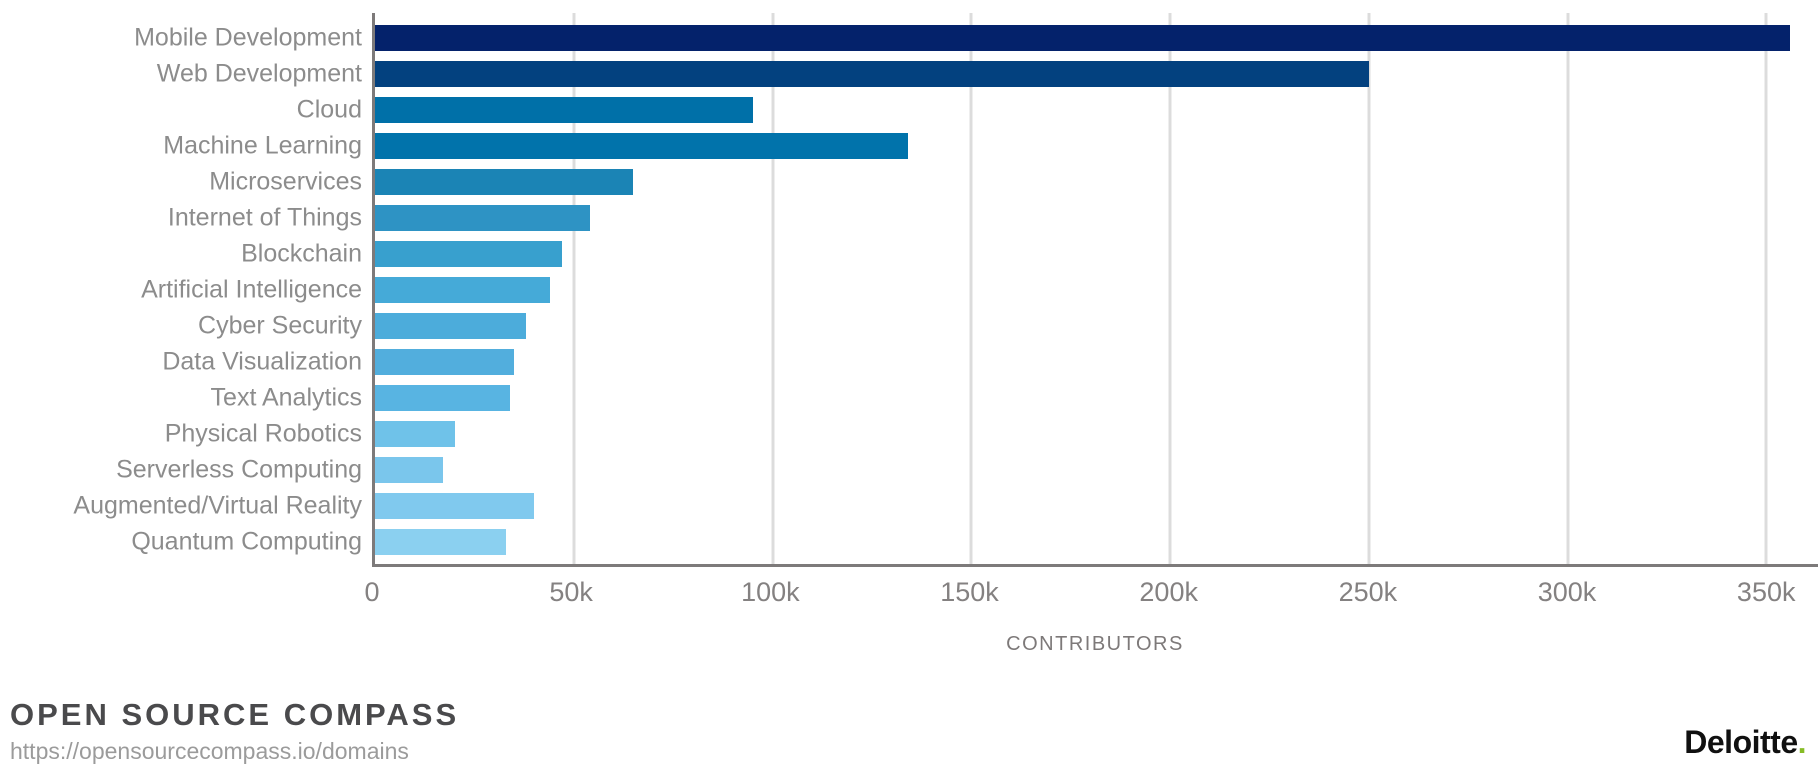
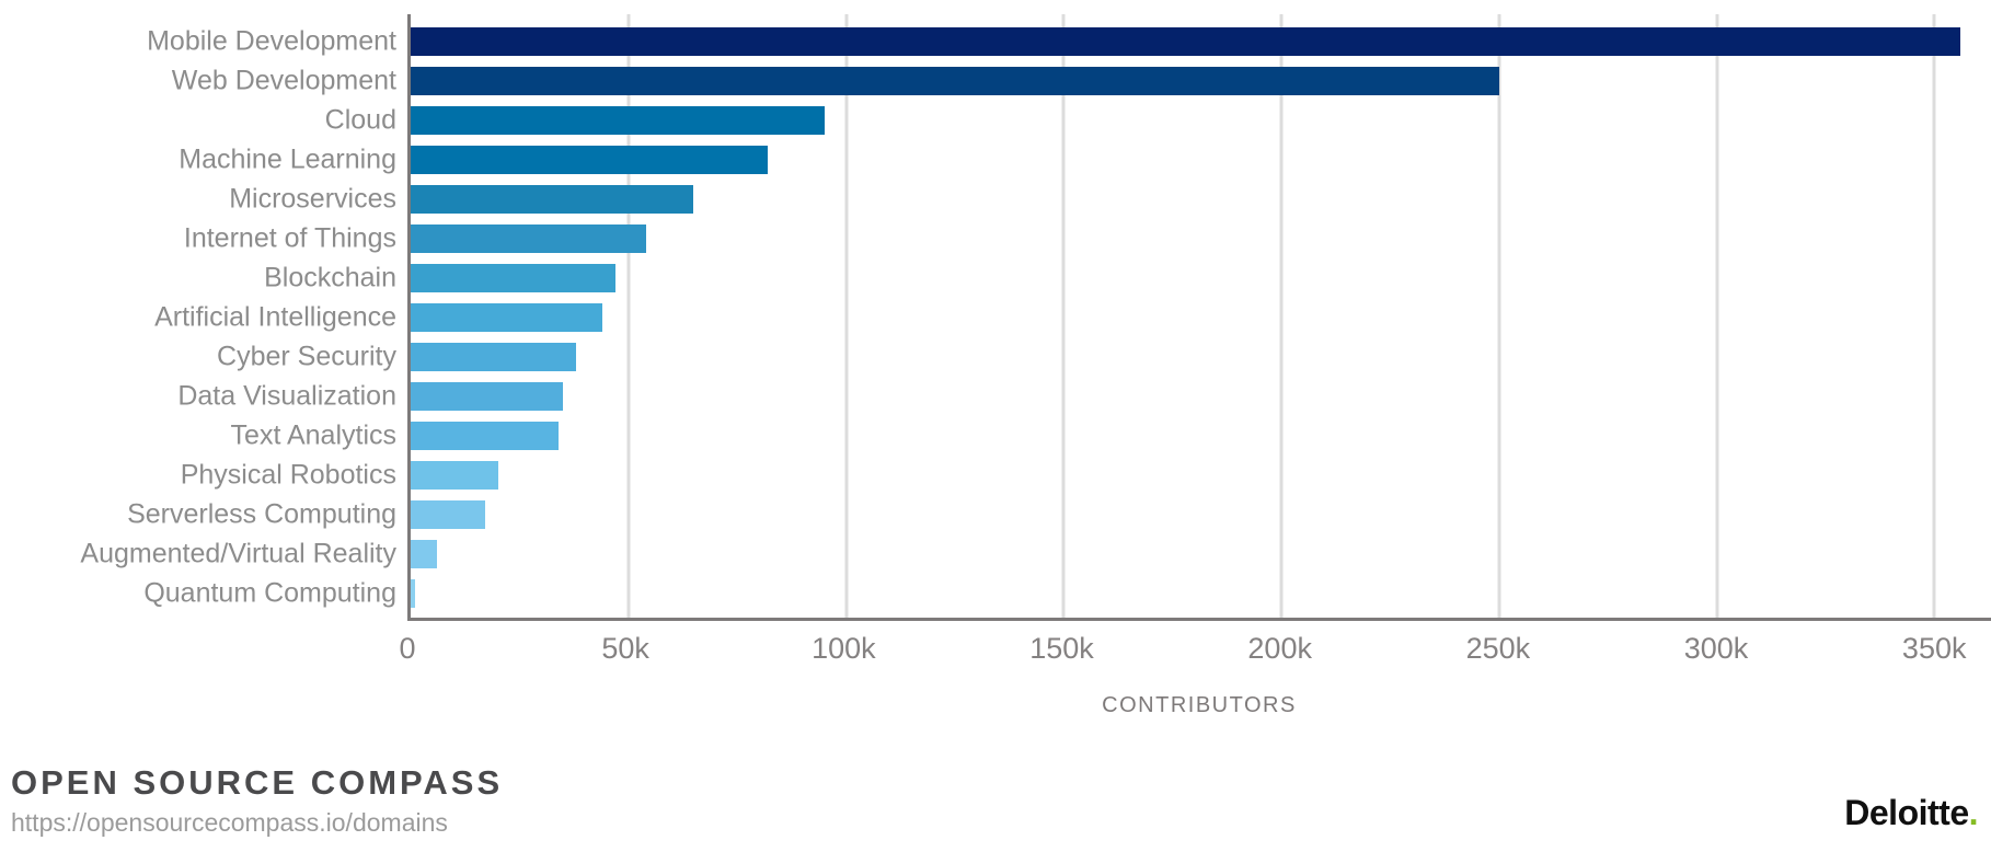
Machine Learning: 134k -> 82k
Augmented/Virtual Reality: 40k -> 6k
Quantum Computing: 33k -> 1k
